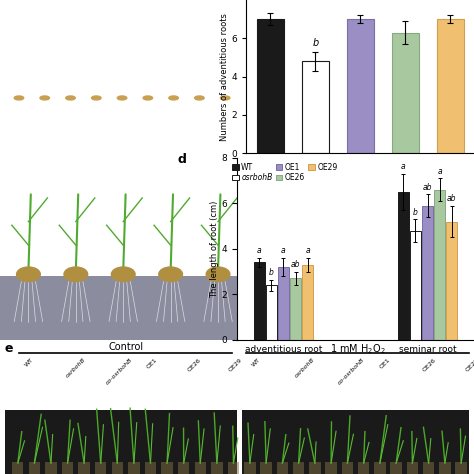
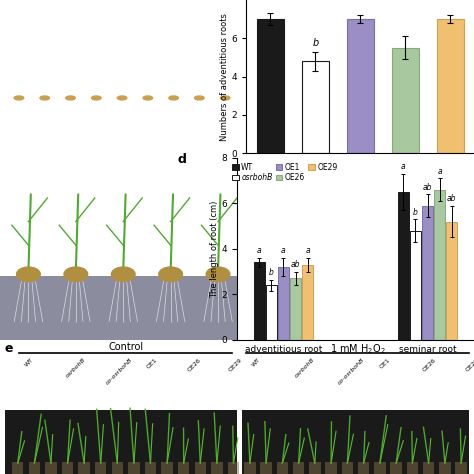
OE26: 6.3 -> 5.5
